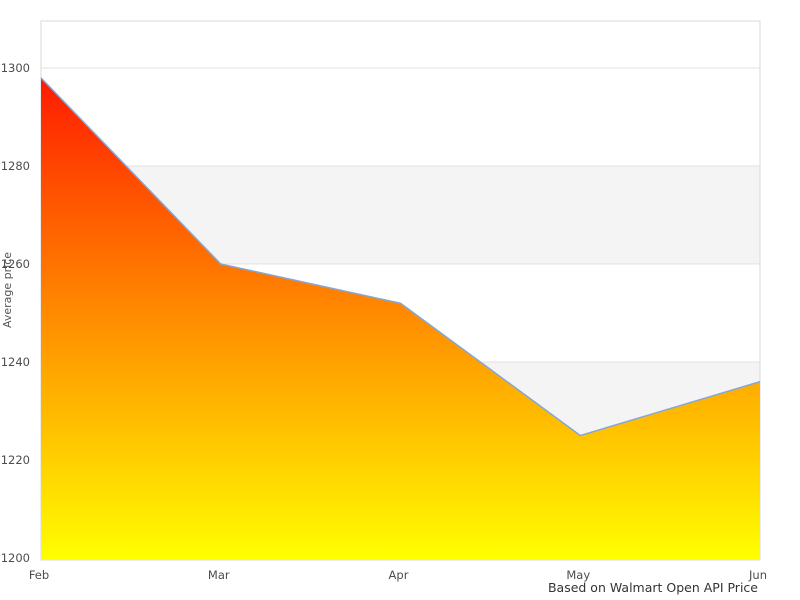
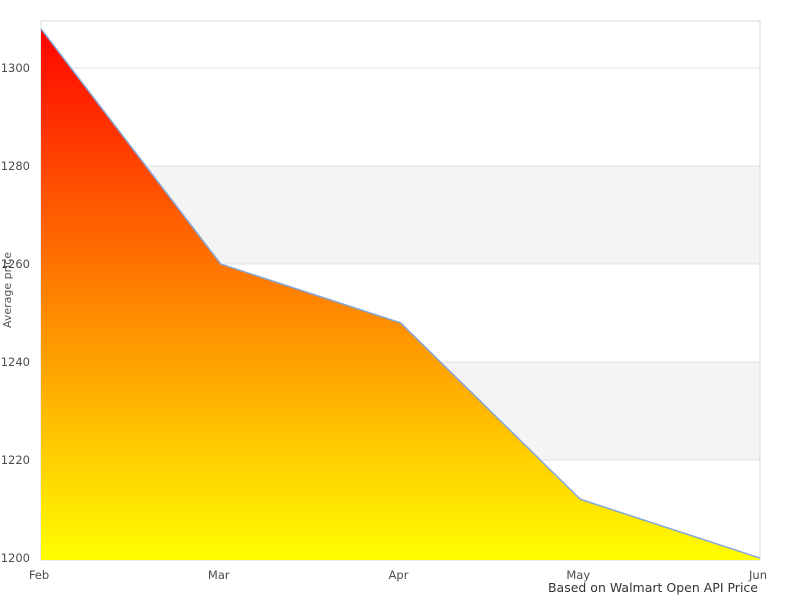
Feb: 1298 -> 1308
Apr: 1252 -> 1248
May: 1225 -> 1212
Jun: 1236 -> 1200
